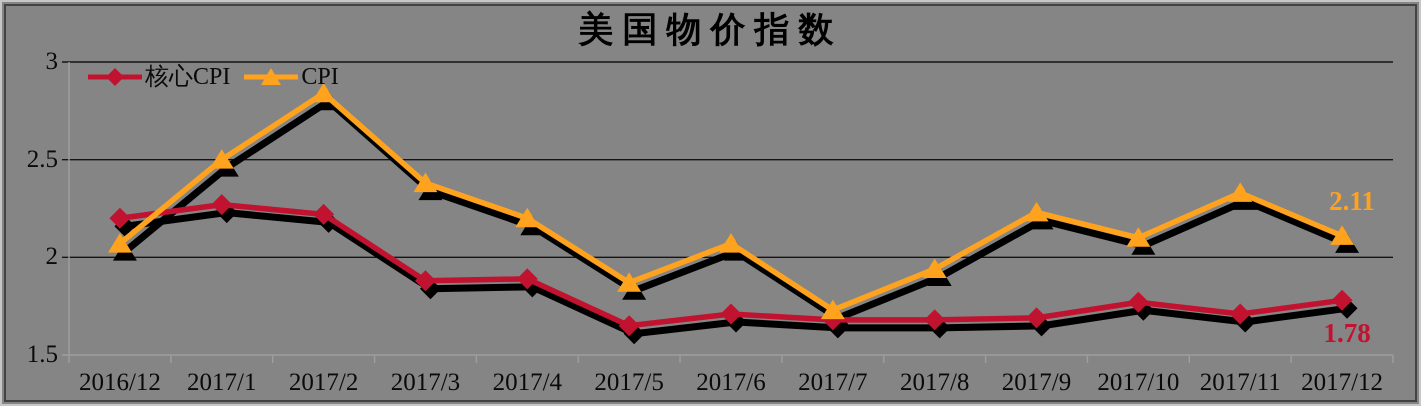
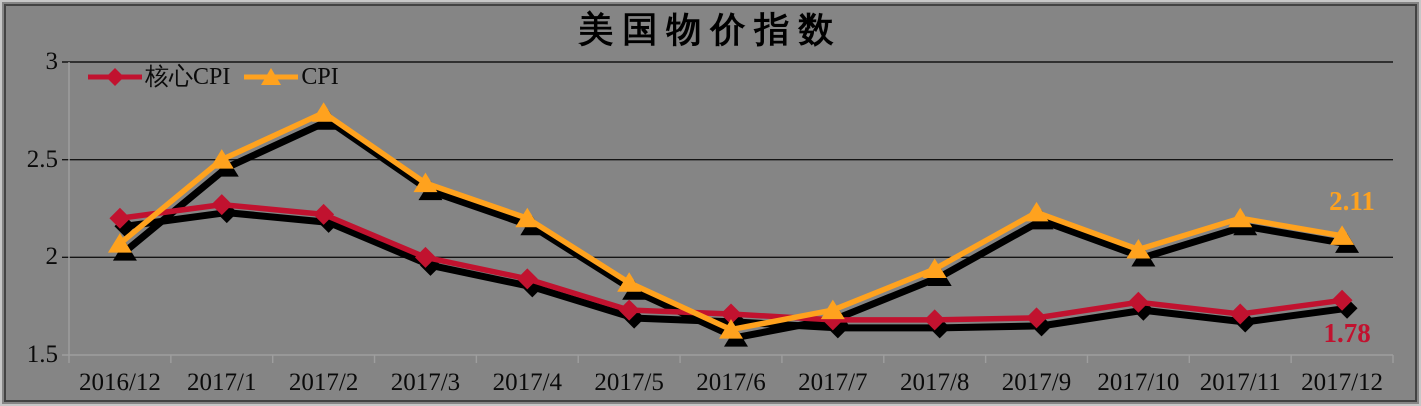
CPI/2017/2: 2.84 -> 2.74
核心CPI/2017/3: 1.88 -> 2.00
核心CPI/2017/5: 1.65 -> 1.73
CPI/2017/6: 2.07 -> 1.63
CPI/2017/10: 2.10 -> 2.04
CPI/2017/11: 2.33 -> 2.20
